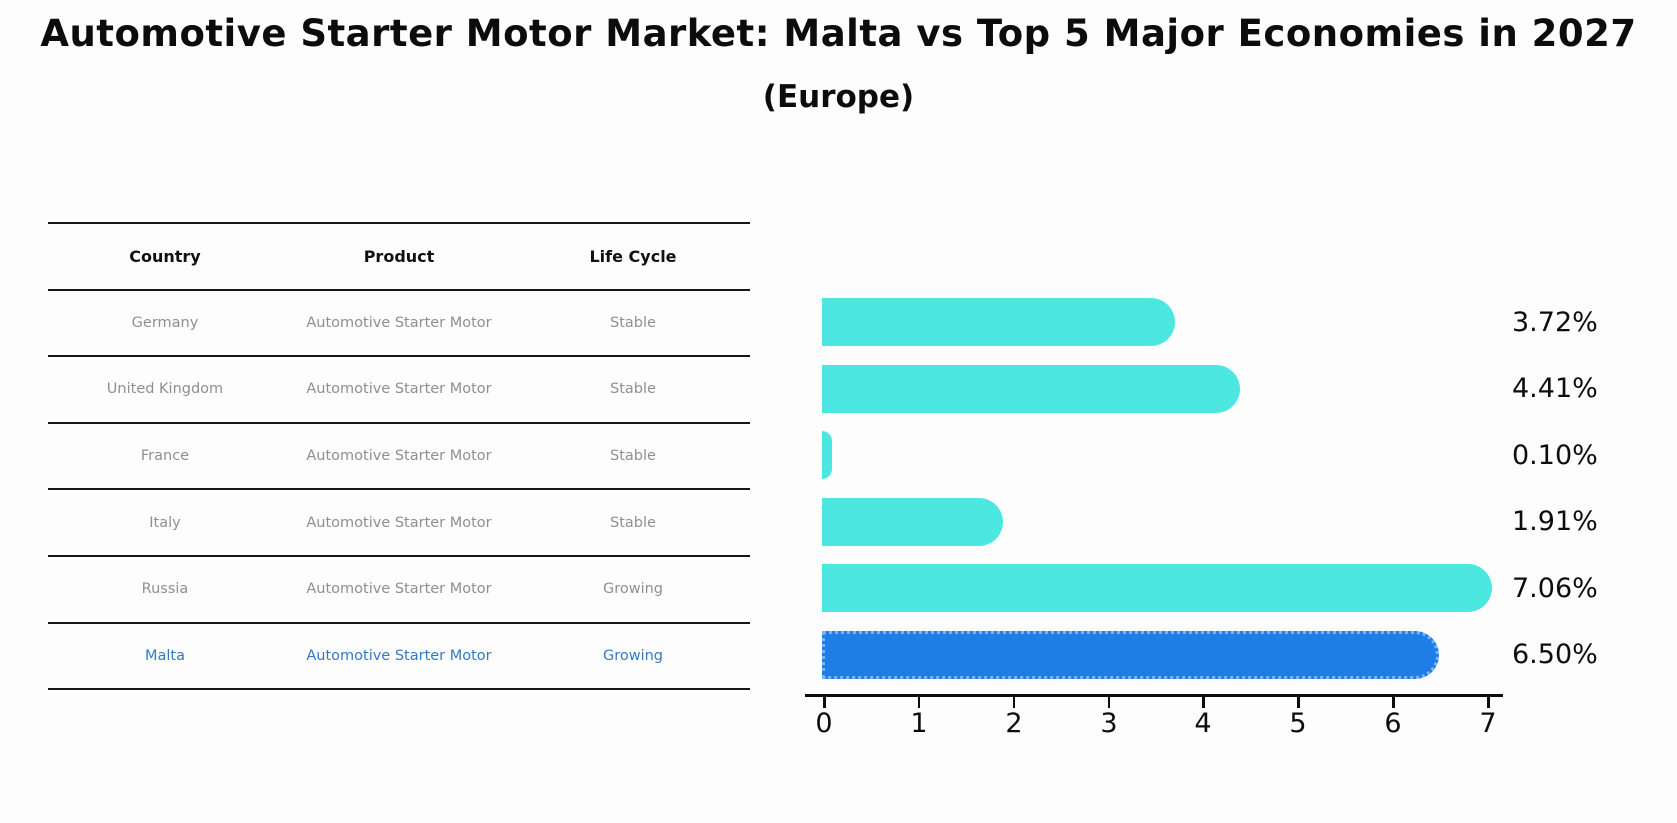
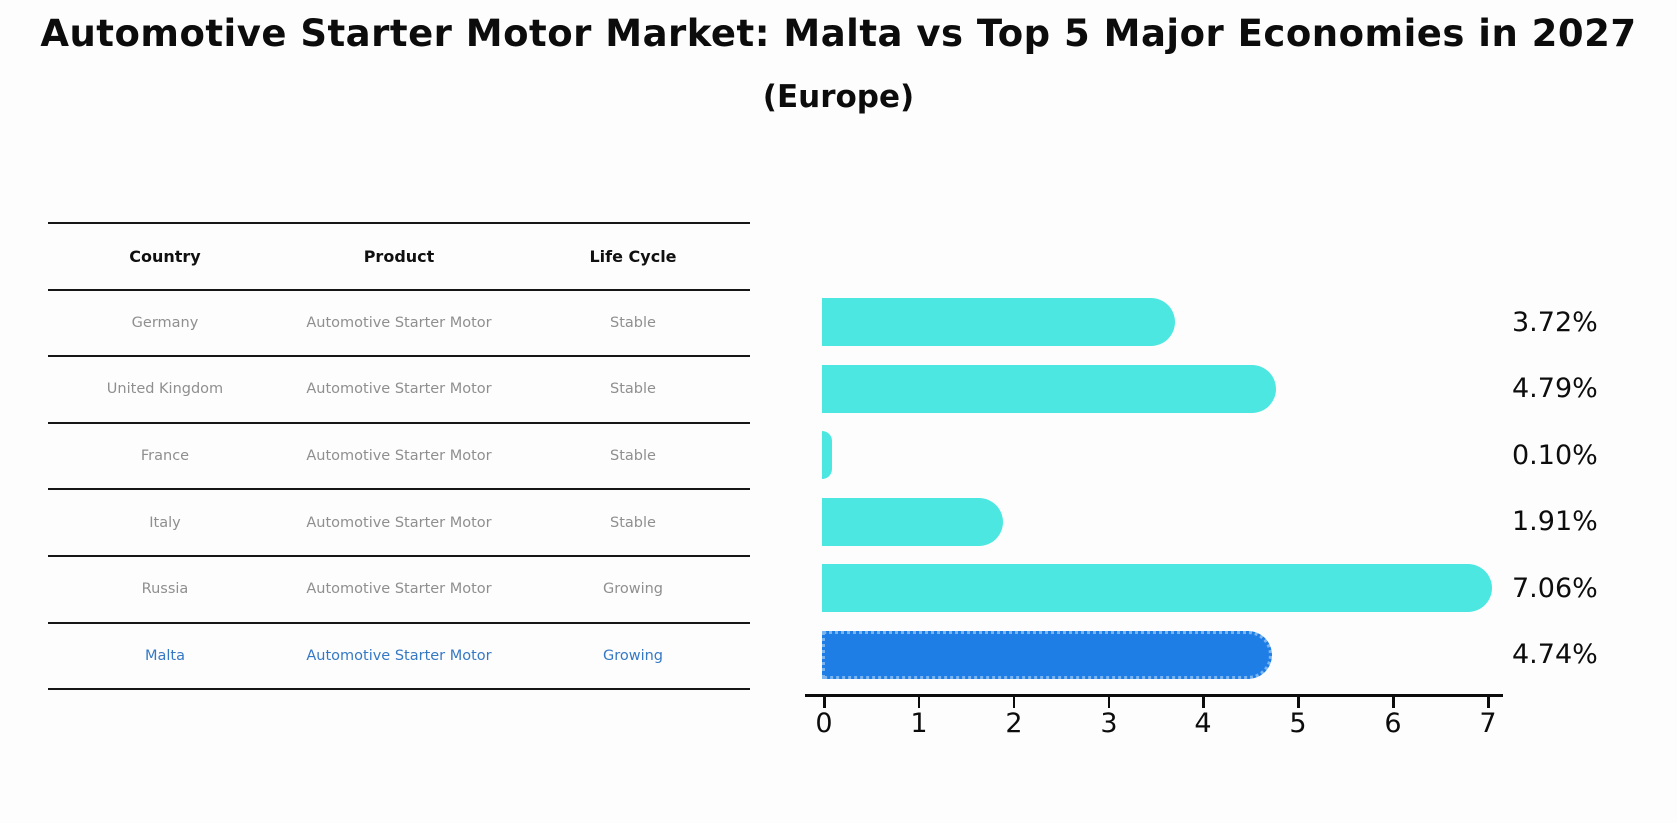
United Kingdom: 4.41% -> 4.79%
Malta: 6.50% -> 4.74%
